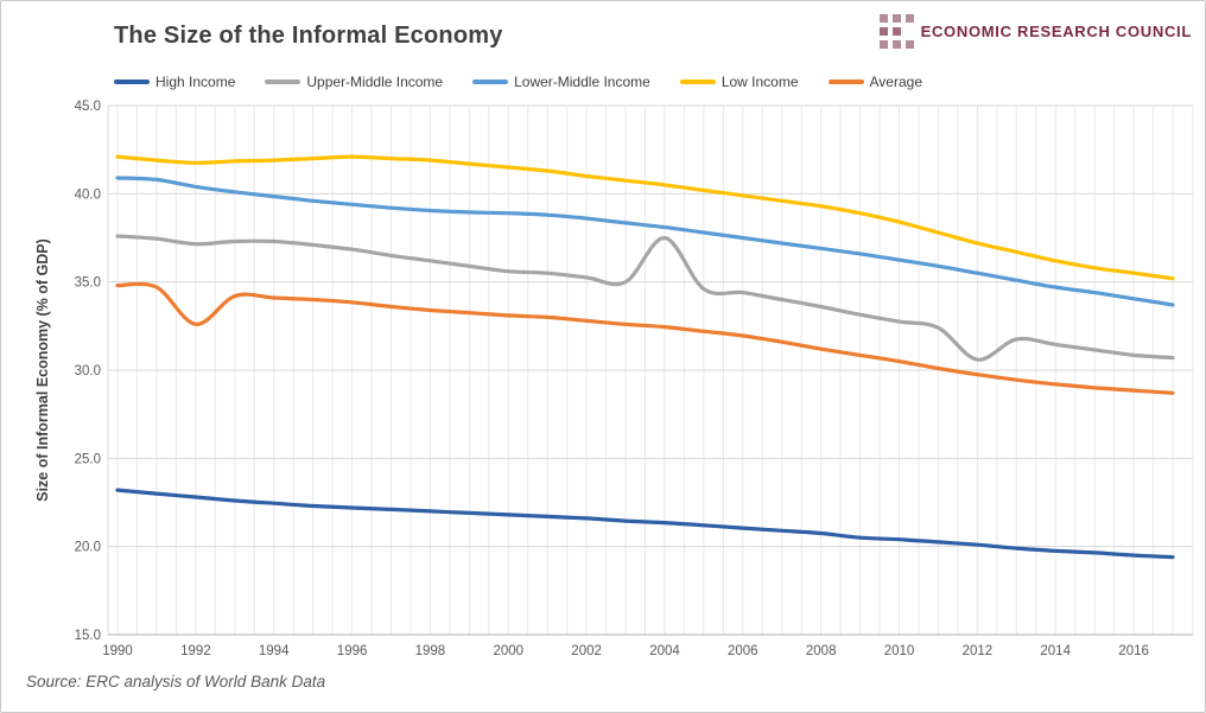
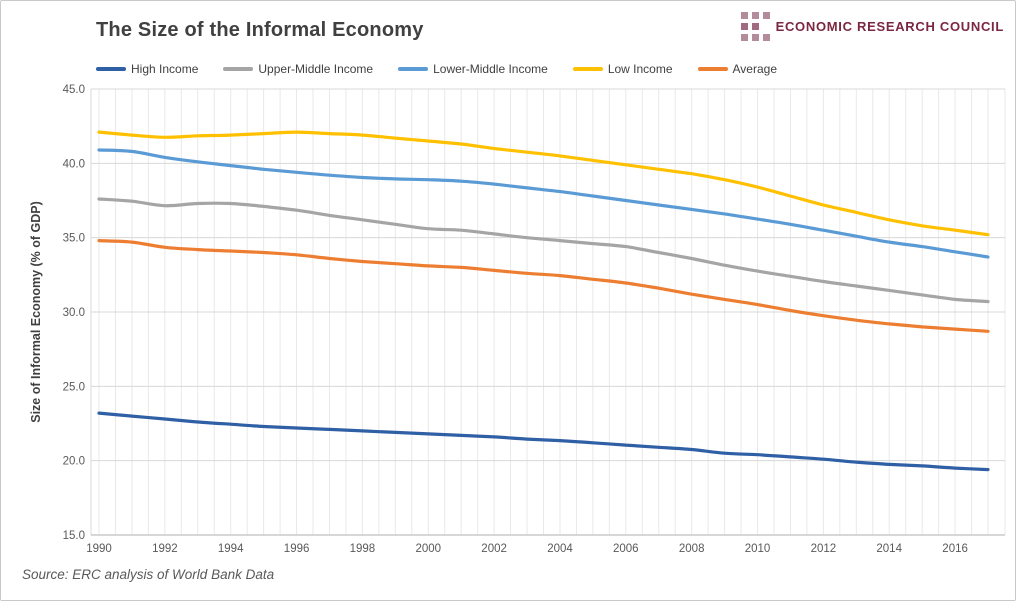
Average/1992: 32.6 -> 34.4
Upper-Middle Income/2004: 37.5 -> 34.8
Upper-Middle Income/2012: 30.6 -> 32.0
